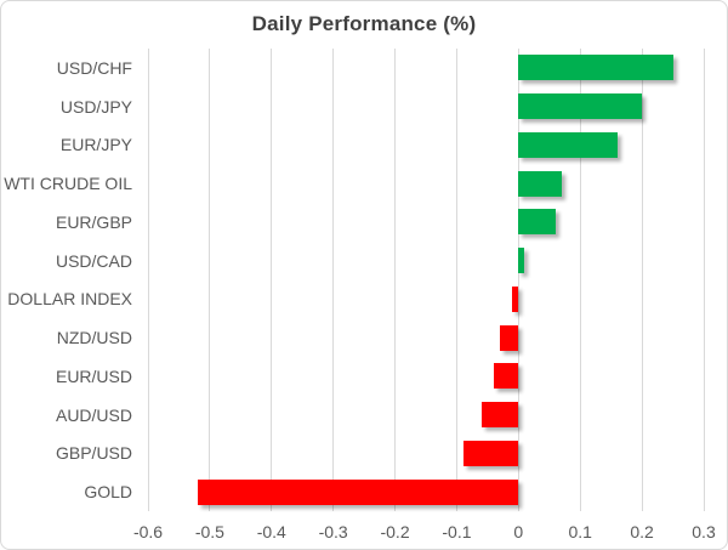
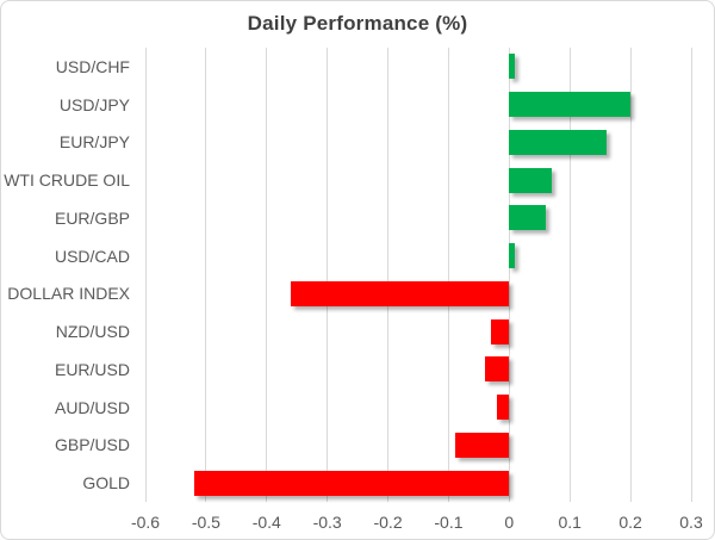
USD/CHF: 0.25 -> 0.01
DOLLAR INDEX: -0.01 -> -0.36
AUD/USD: -0.06 -> -0.02
